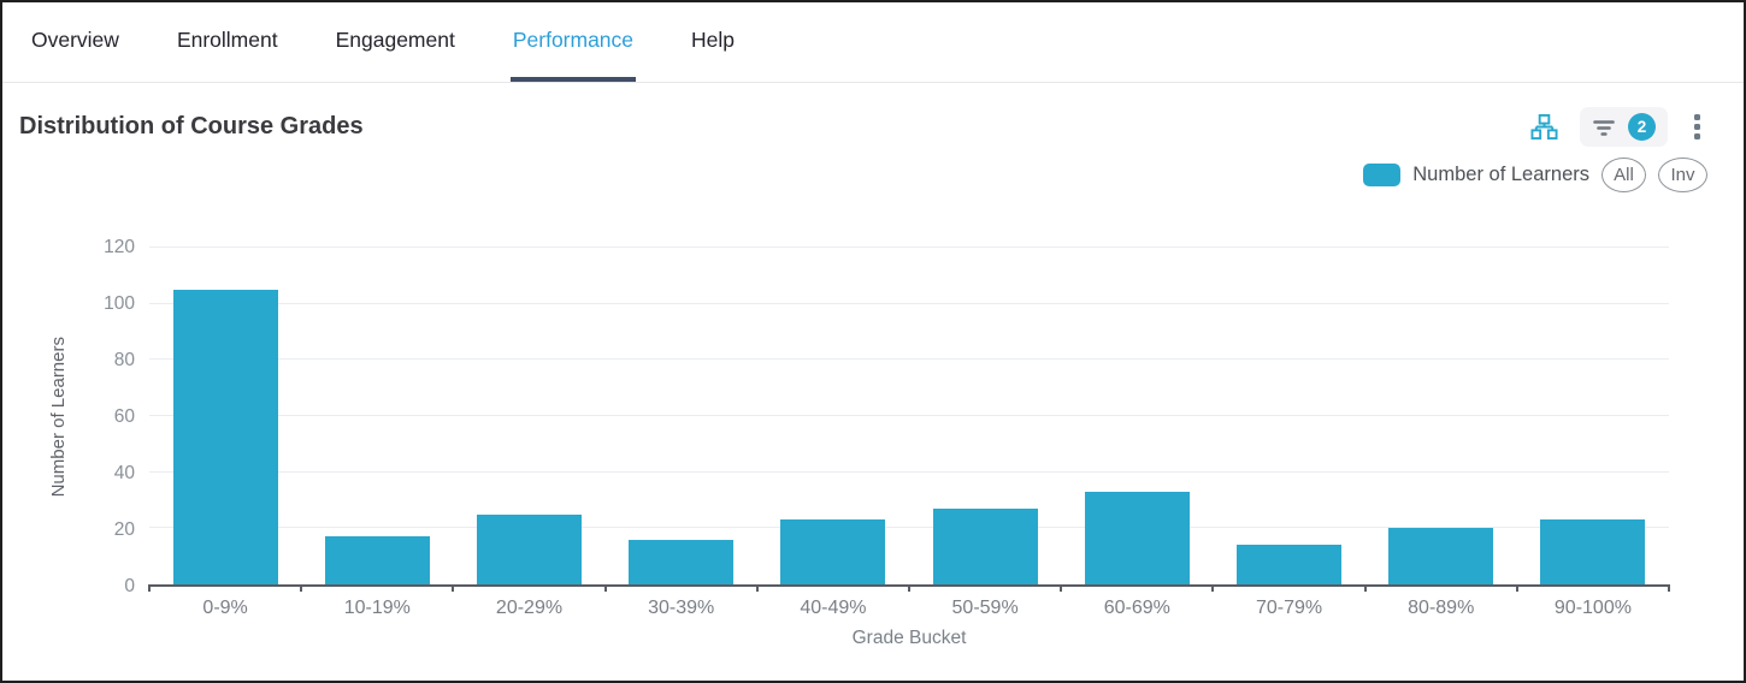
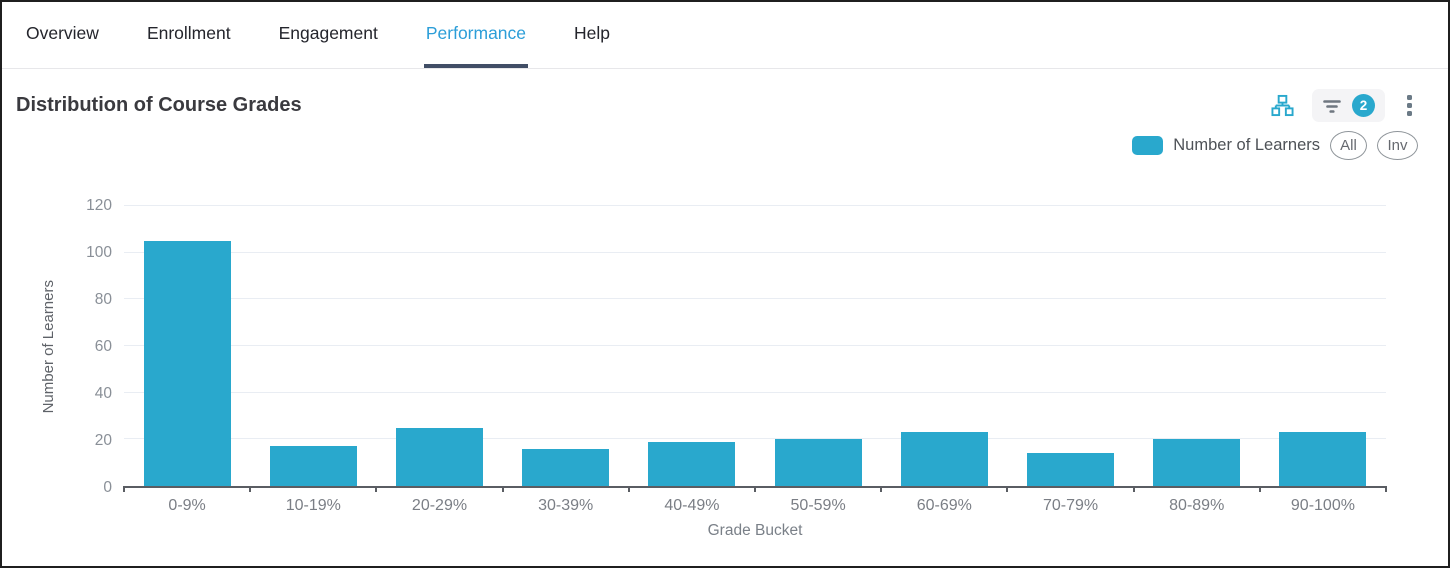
40-49%: 23 -> 19
50-59%: 27 -> 20
60-69%: 33 -> 23
